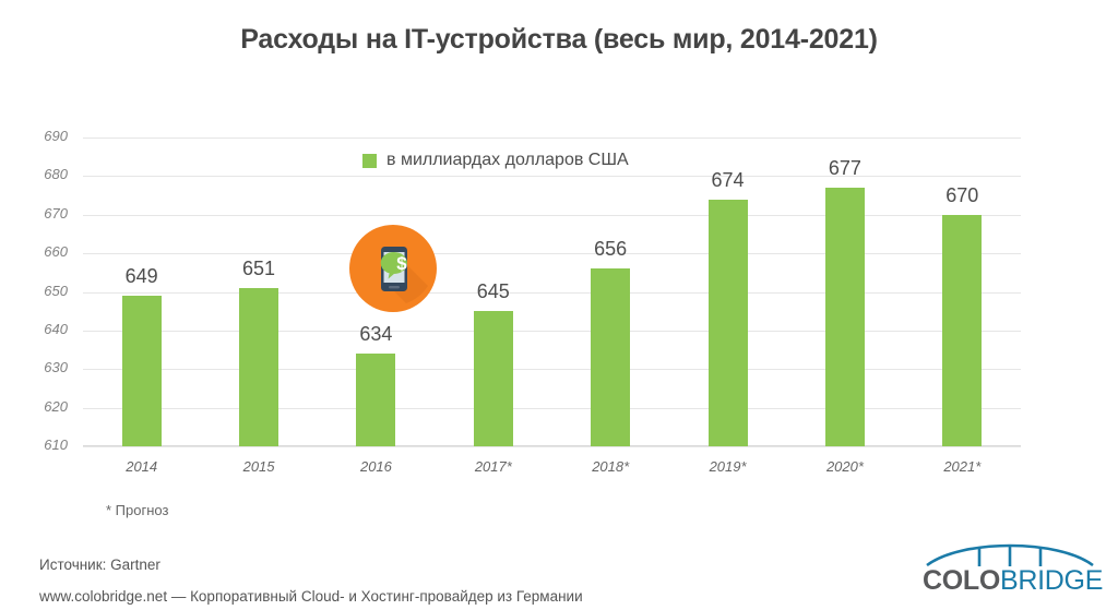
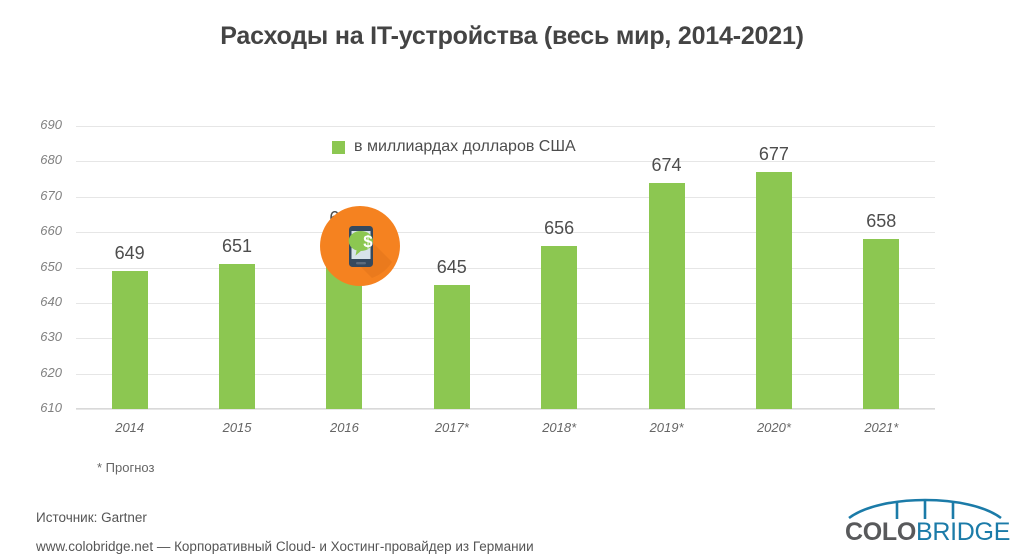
2016: 634 -> 659
2021*: 670 -> 658
